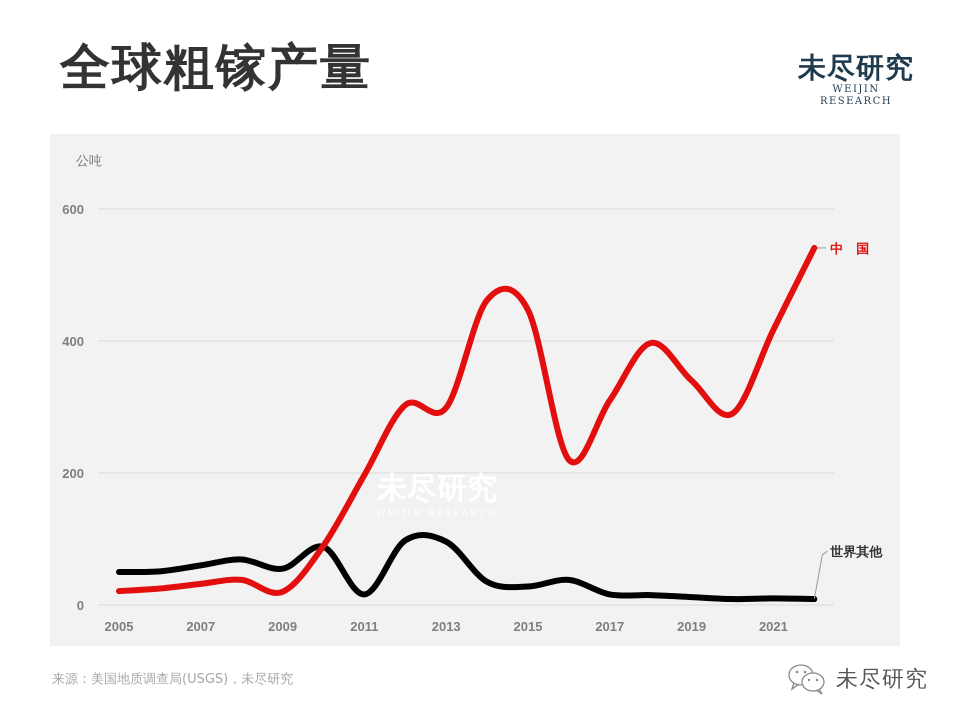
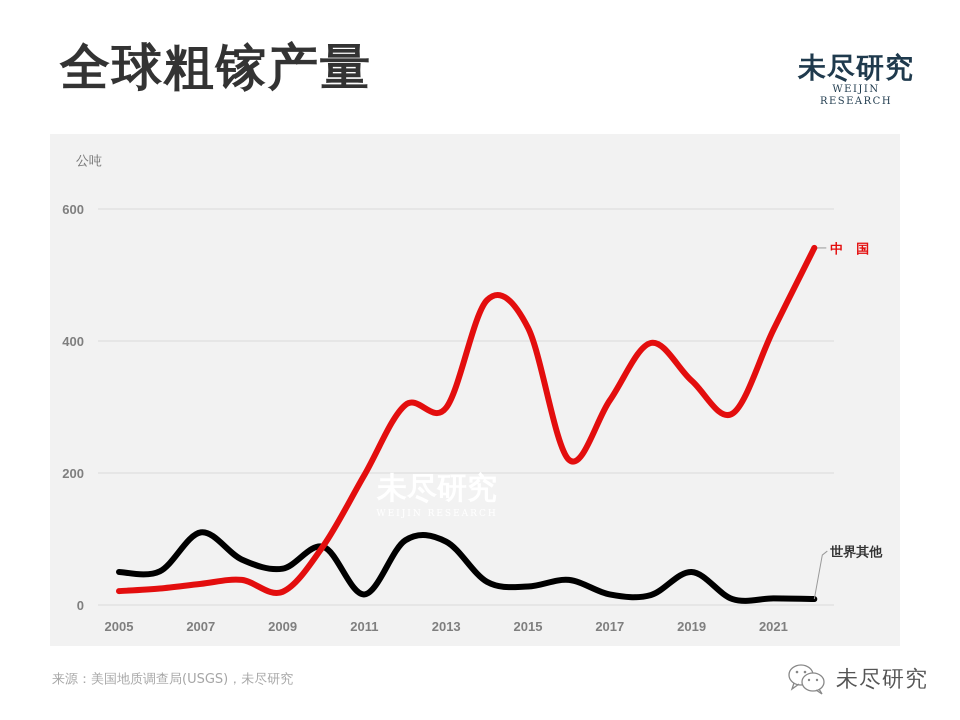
世界其他/2007: 60 -> 110
中 国/2015: 450 -> 420
世界其他/2019: 10 -> 50
